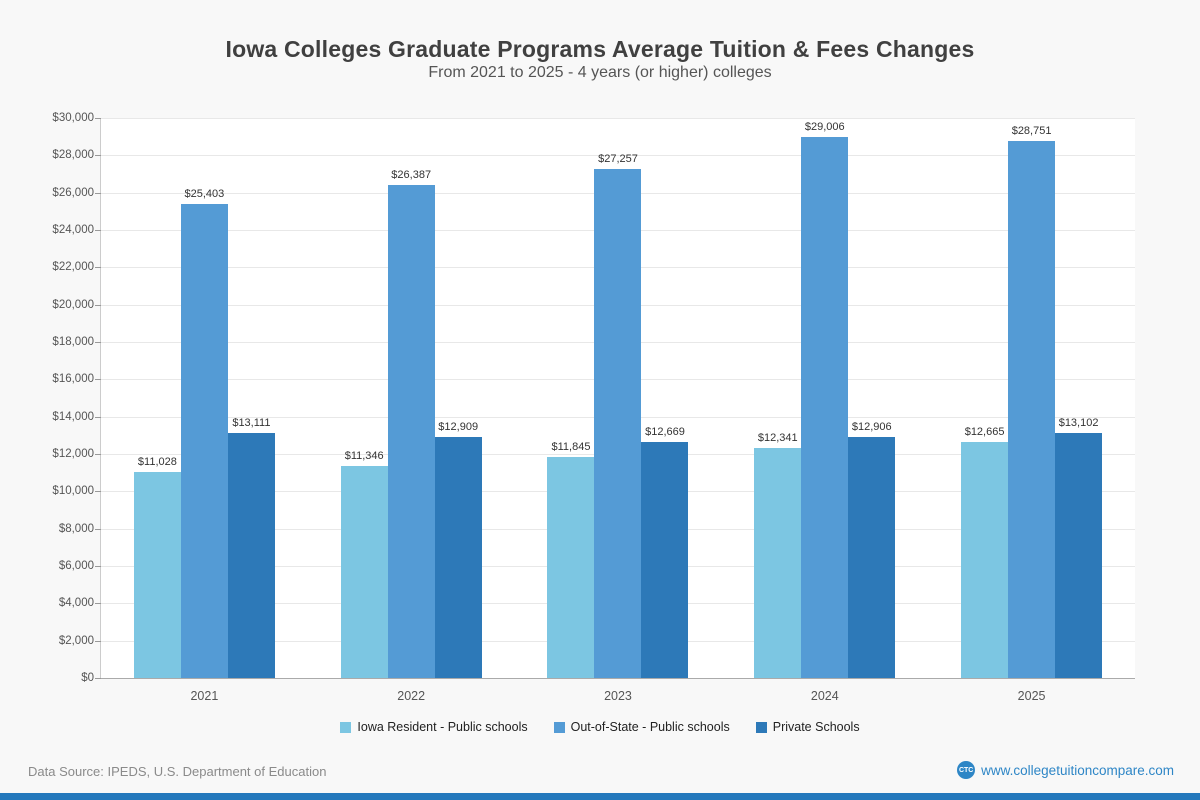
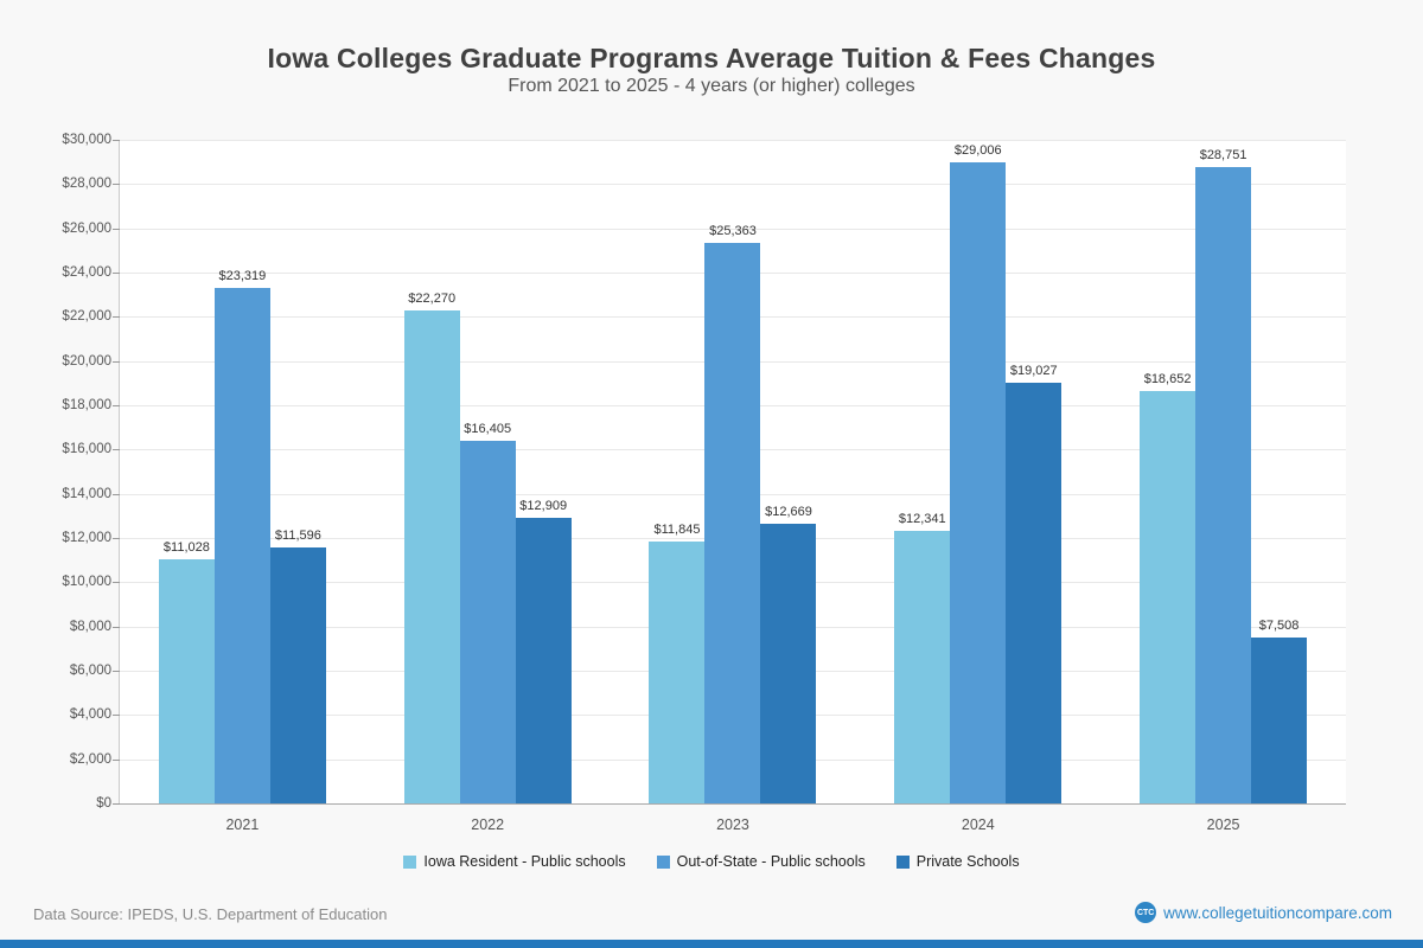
Out-of-State - Public schools/2021: $25,403 -> $23,319
Private Schools/2021: $13,111 -> $11,596
Iowa Resident - Public schools/2022: $11,346 -> $22,270
Out-of-State - Public schools/2022: $26,387 -> $16,405
Out-of-State - Public schools/2023: $27,257 -> $25,363
Private Schools/2024: $12,906 -> $19,027
Iowa Resident - Public schools/2025: $12,665 -> $18,652
Private Schools/2025: $13,102 -> $7,508
